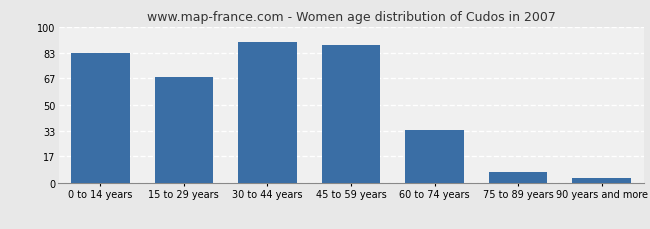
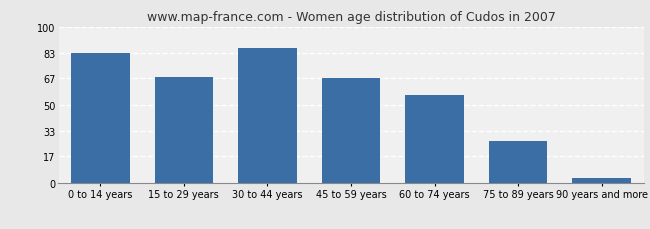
30 to 44 years: 90 -> 86
45 to 59 years: 88 -> 67
60 to 74 years: 34 -> 56
75 to 89 years: 7 -> 27
